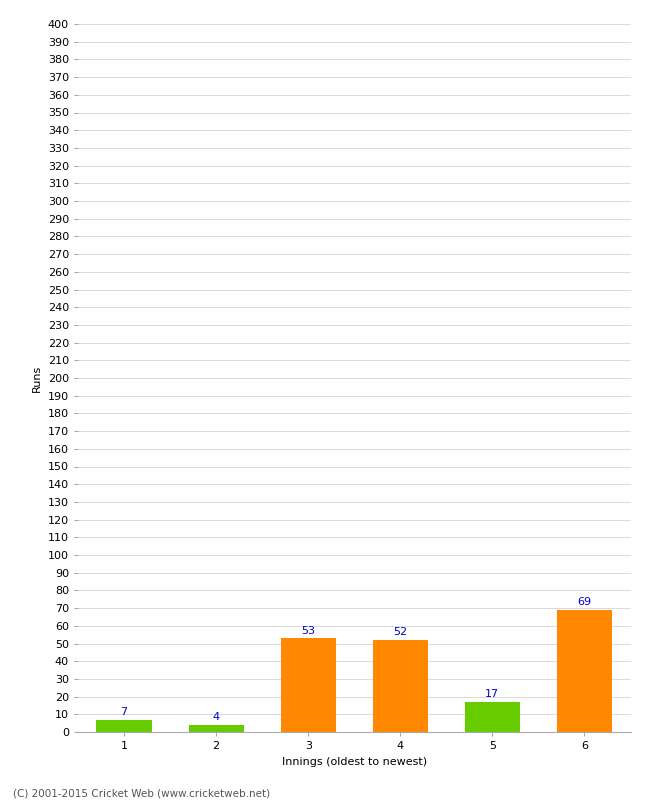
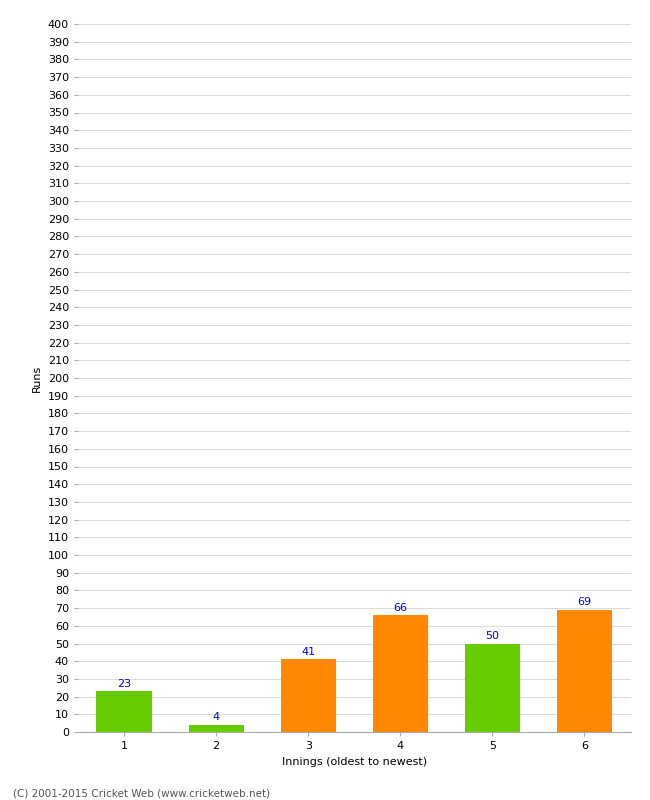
1: 7 -> 23
3: 53 -> 41
4: 52 -> 66
5: 17 -> 50
